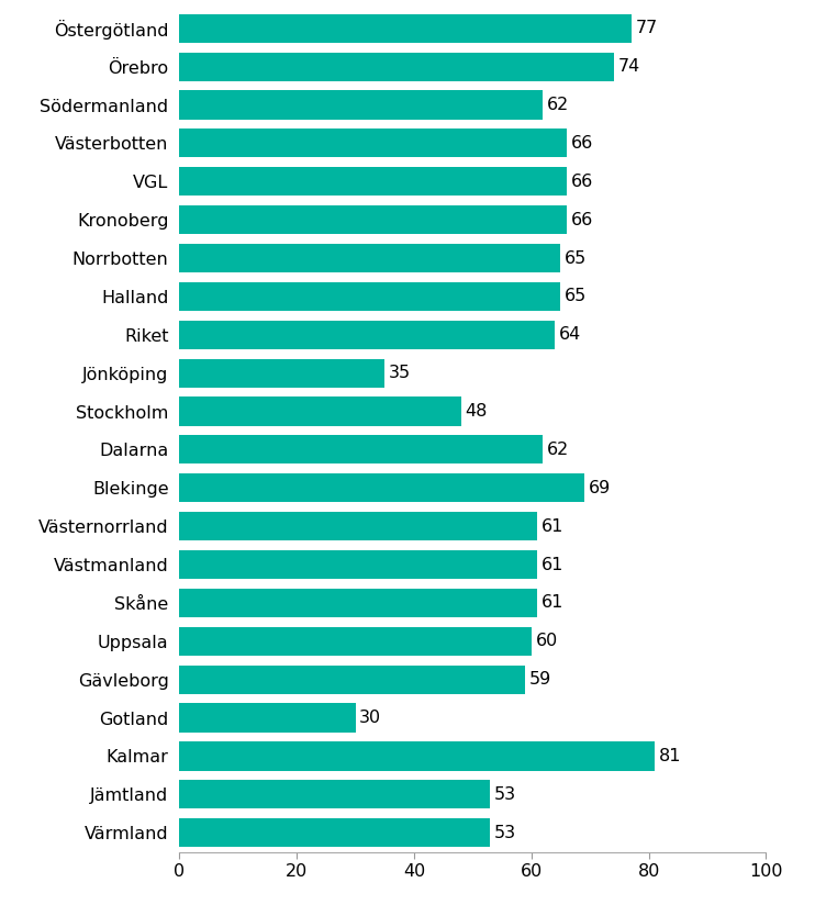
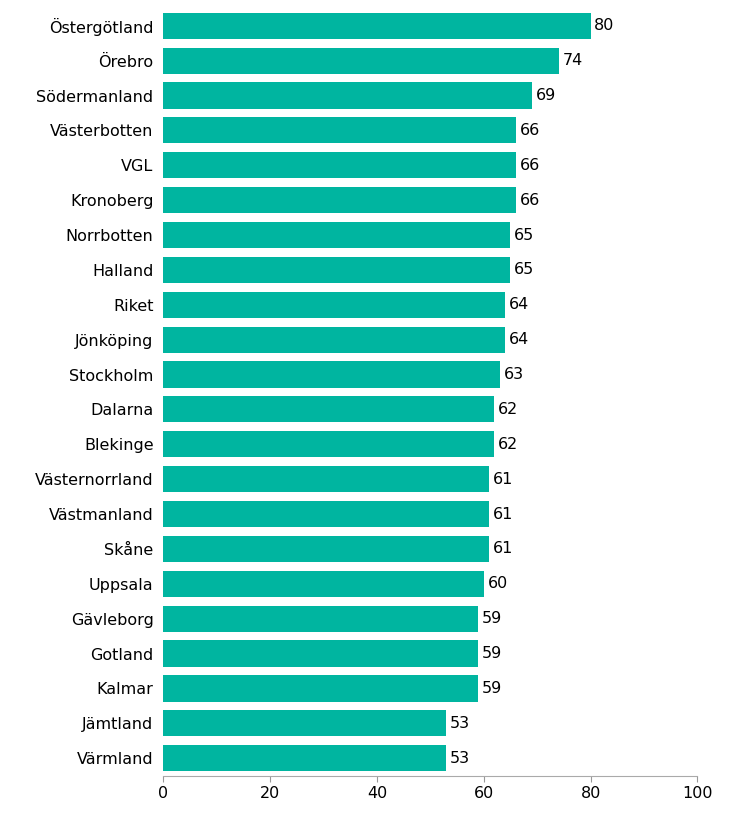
Östergötland: 77 -> 80
Södermanland: 62 -> 69
Jönköping: 35 -> 64
Stockholm: 48 -> 63
Blekinge: 69 -> 62
Gotland: 30 -> 59
Kalmar: 81 -> 59
